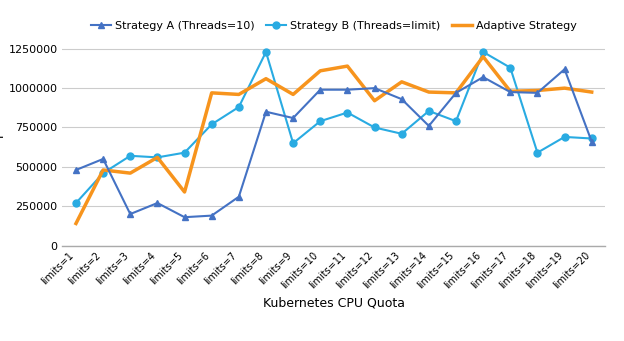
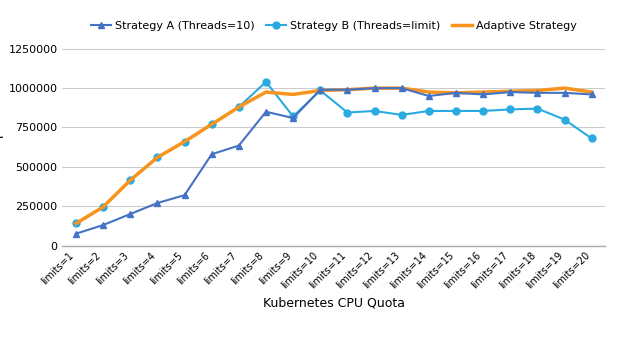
Strategy A (Threads=10)/limits=1: 480000 -> 80000
Strategy B (Threads=limit)/limits=1: 270000 -> 140000
Strategy A (Threads=10)/limits=2: 550000 -> 130000
Strategy B (Threads=limit)/limits=2: 460000 -> 240000
Adaptive Strategy/limits=2: 480000 -> 240000
Strategy B (Threads=limit)/limits=3: 570000 -> 420000
Adaptive Strategy/limits=3: 460000 -> 420000
Strategy A (Threads=10)/limits=5: 180000 -> 320000
Strategy B (Threads=limit)/limits=5: 590000 -> 660000
Adaptive Strategy/limits=5: 340000 -> 660000
Strategy A (Threads=10)/limits=6: 190000 -> 580000
Adaptive Strategy/limits=6: 970000 -> 770000
Strategy A (Threads=10)/limits=7: 310000 -> 640000
Adaptive Strategy/limits=7: 960000 -> 880000
Strategy B (Threads=limit)/limits=8: 1230000 -> 1040000
Adaptive Strategy/limits=8: 1060000 -> 980000
Strategy B (Threads=limit)/limits=9: 650000 -> 820000
Strategy B (Threads=limit)/limits=10: 790000 -> 980000
Adaptive Strategy/limits=10: 1110000 -> 980000
Adaptive Strategy/limits=11: 1140000 -> 990000
Strategy B (Threads=limit)/limits=12: 750000 -> 860000
Adaptive Strategy/limits=12: 920000 -> 1000000
Strategy A (Threads=10)/limits=13: 930000 -> 1000000
Strategy B (Threads=limit)/limits=13: 710000 -> 830000
Adaptive Strategy/limits=13: 1040000 -> 1000000
Strategy A (Threads=10)/limits=14: 760000 -> 950000
Strategy B (Threads=limit)/limits=15: 790000 -> 860000
Strategy A (Threads=10)/limits=16: 1070000 -> 960000
Strategy B (Threads=limit)/limits=16: 1230000 -> 860000
Adaptive Strategy/limits=16: 1200000 -> 980000
Strategy B (Threads=limit)/limits=17: 1130000 -> 860000
Strategy B (Threads=limit)/limits=18: 590000 -> 870000
Strategy A (Threads=10)/limits=19: 1120000 -> 970000
Strategy B (Threads=limit)/limits=19: 690000 -> 800000
Strategy A (Threads=10)/limits=20: 660000 -> 960000
